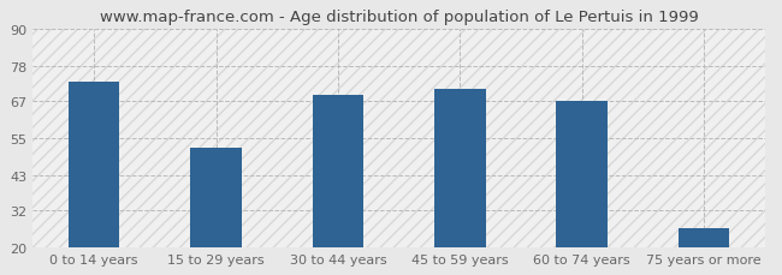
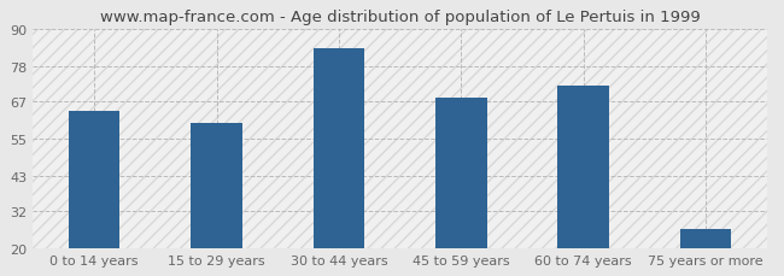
0 to 14 years: 73 -> 64
15 to 29 years: 52 -> 60
30 to 44 years: 69 -> 84
45 to 59 years: 71 -> 68
60 to 74 years: 67 -> 72
